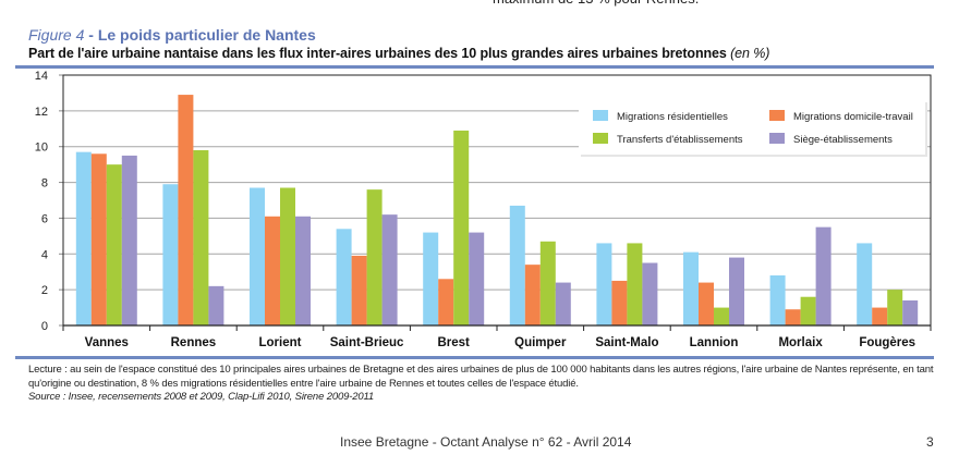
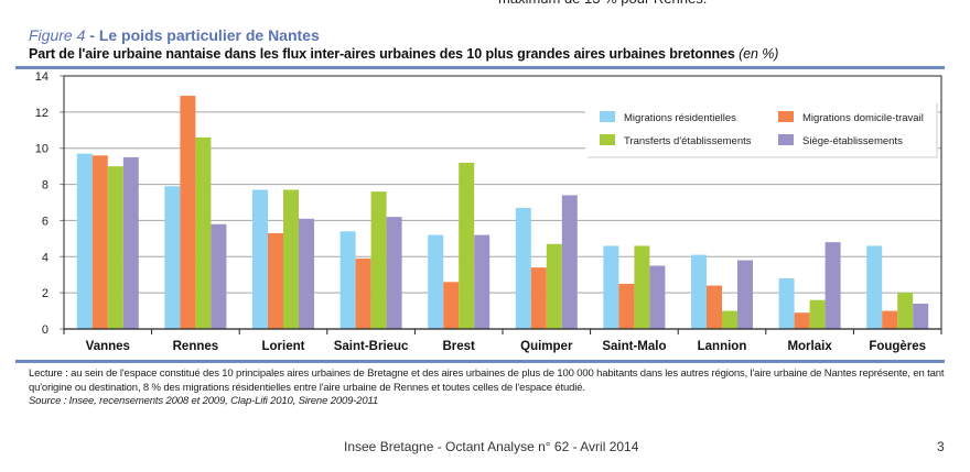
Transferts d'établissements/Rennes: 9.8 -> 10.6
Siège-établissements/Rennes: 2.2 -> 5.8
Migrations domicile-travail/Lorient: 6.1 -> 5.3
Transferts d'établissements/Brest: 10.9 -> 9.2
Siège-établissements/Quimper: 2.4 -> 7.4
Siège-établissements/Morlaix: 5.5 -> 4.8
